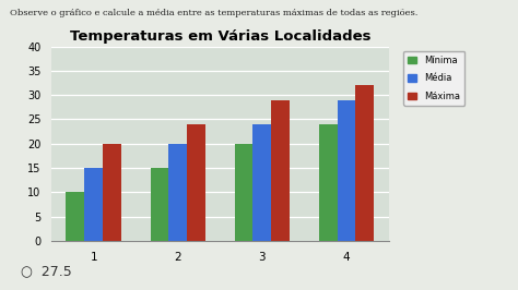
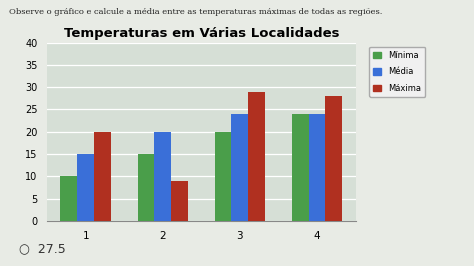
Máxima/2: 24 -> 9
Média/4: 29 -> 24
Máxima/4: 32 -> 28
